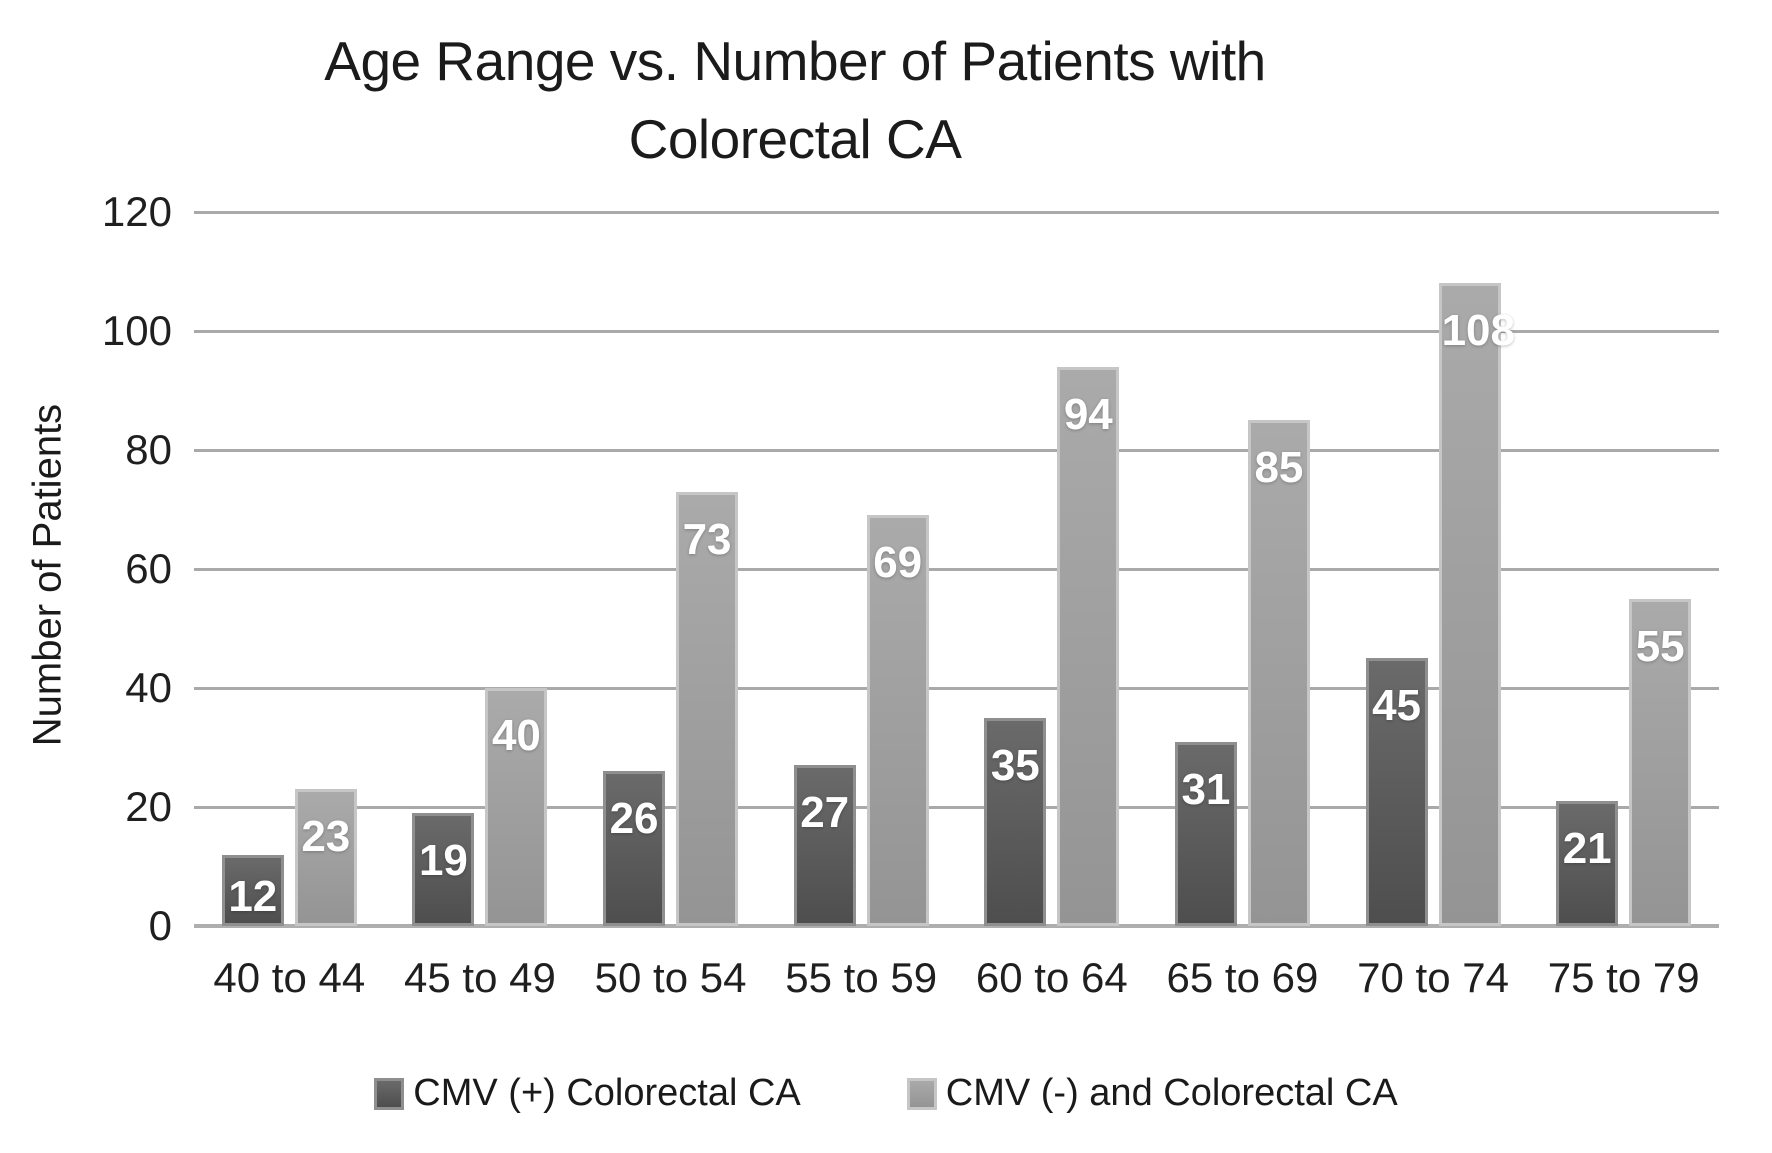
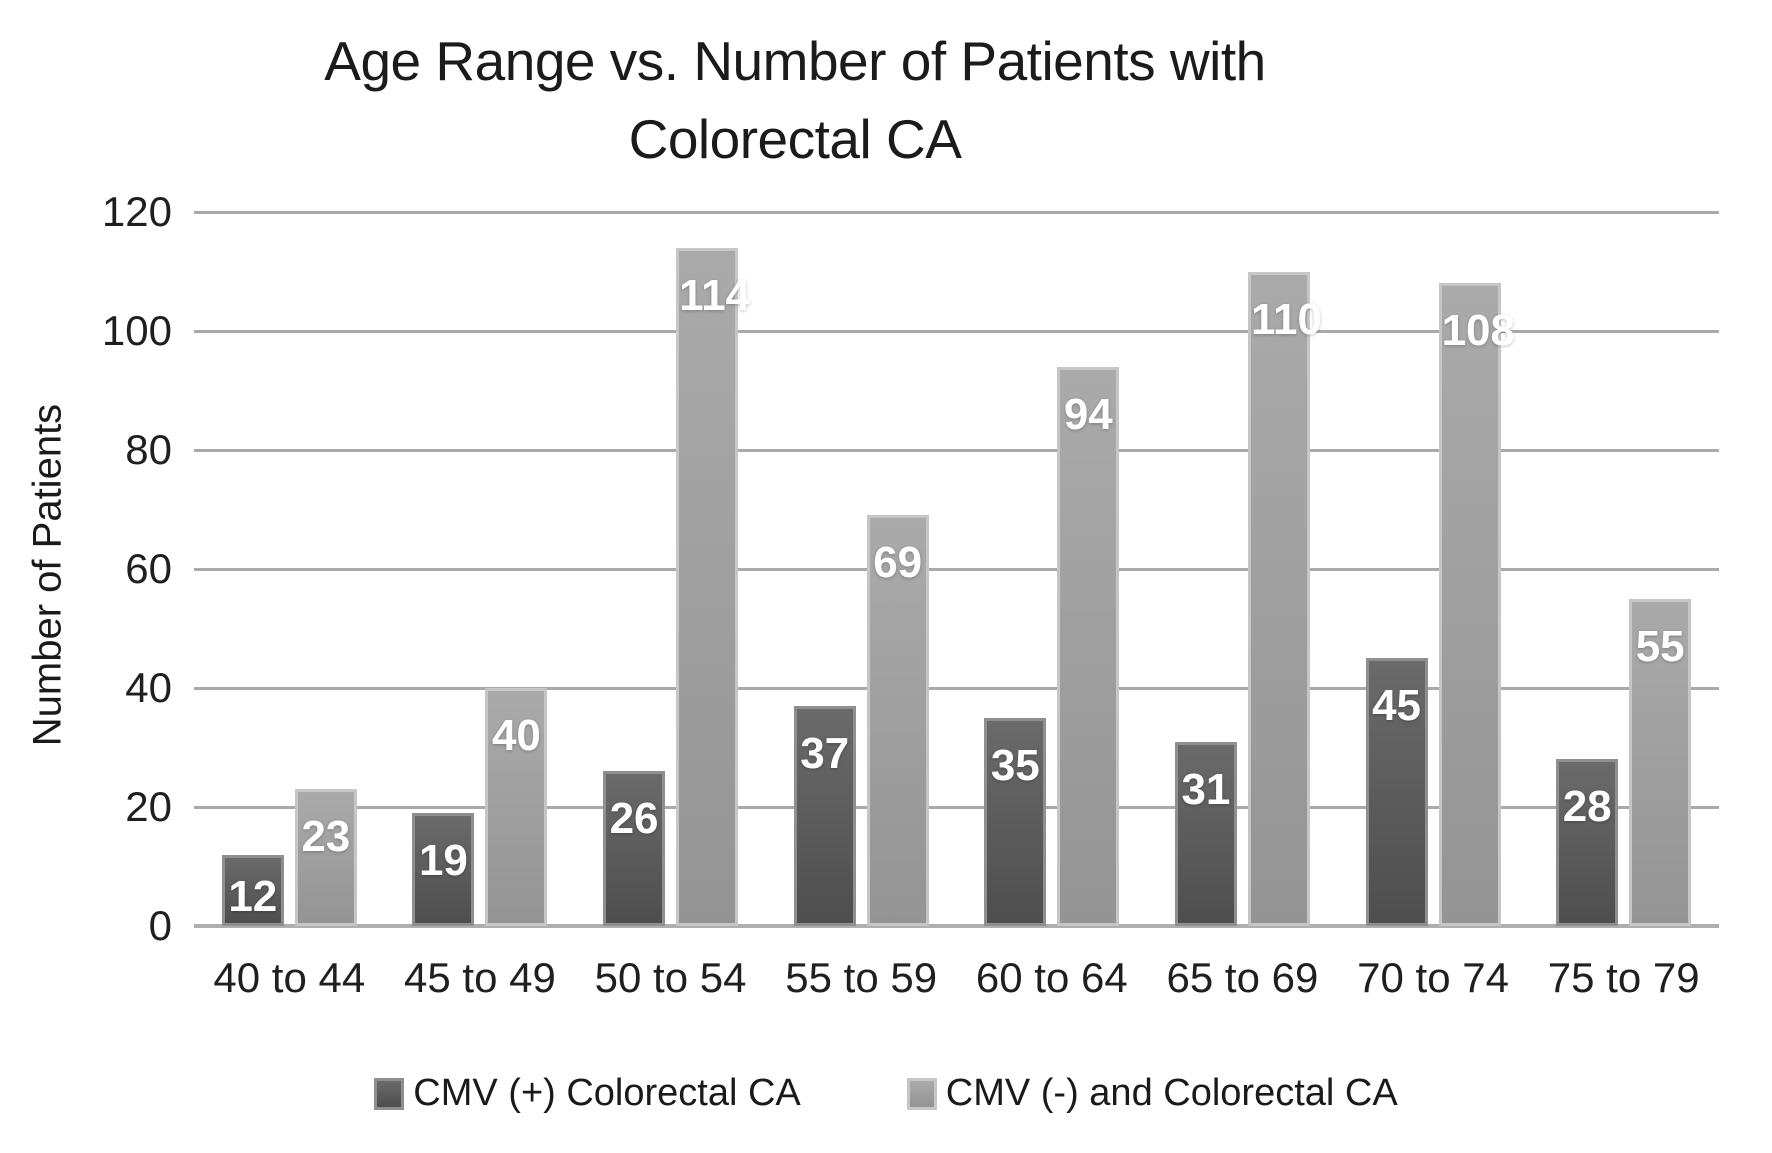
CMV (-) and Colorectal CA/50 to 54: 73 -> 114
CMV (+) Colorectal CA/55 to 59: 27 -> 37
CMV (-) and Colorectal CA/65 to 69: 85 -> 110
CMV (+) Colorectal CA/75 to 79: 21 -> 28
